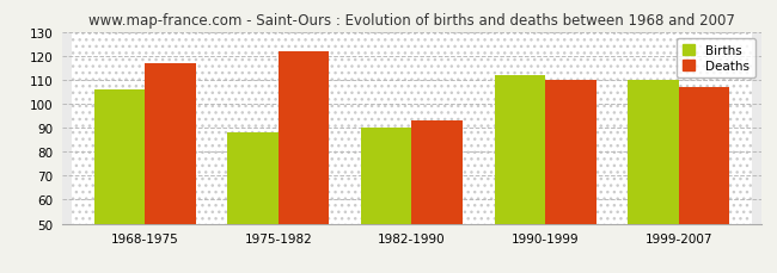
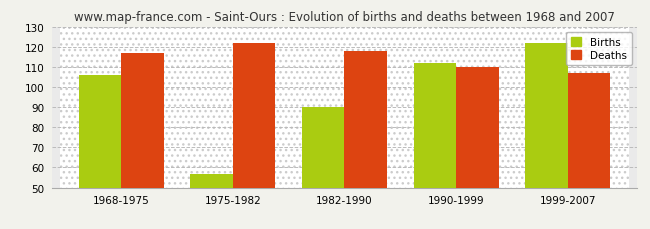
Births/1975-1982: 88 -> 57
Deaths/1982-1990: 93 -> 118
Births/1999-2007: 110 -> 122
